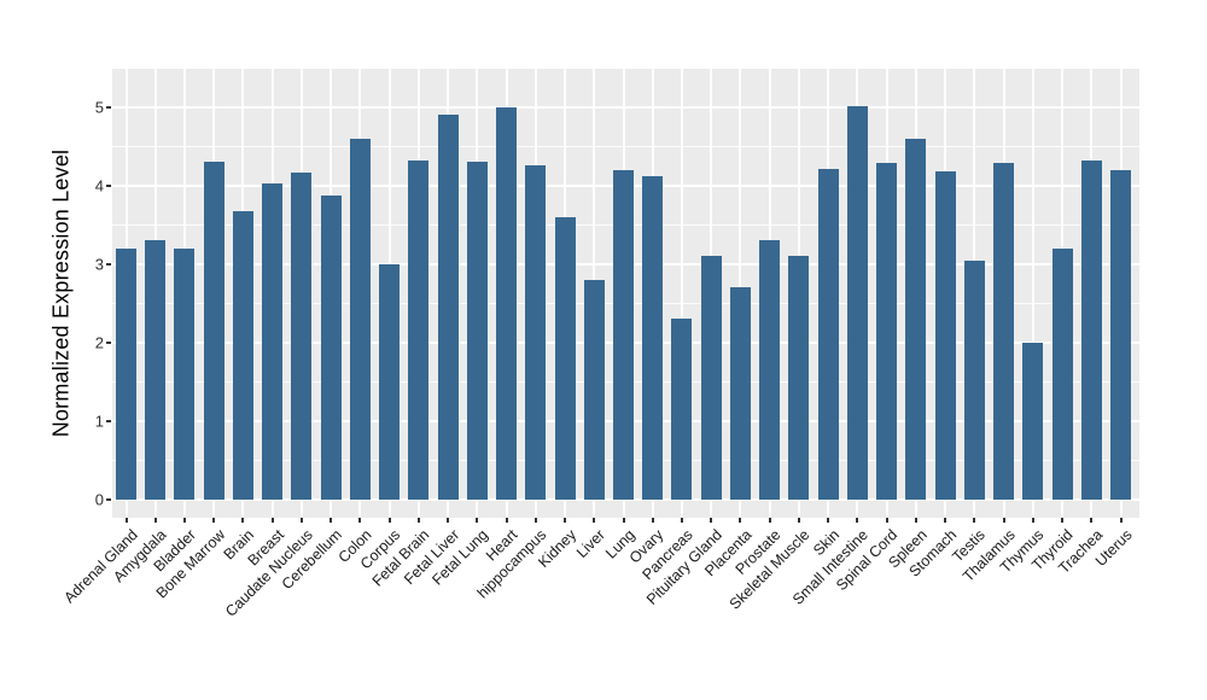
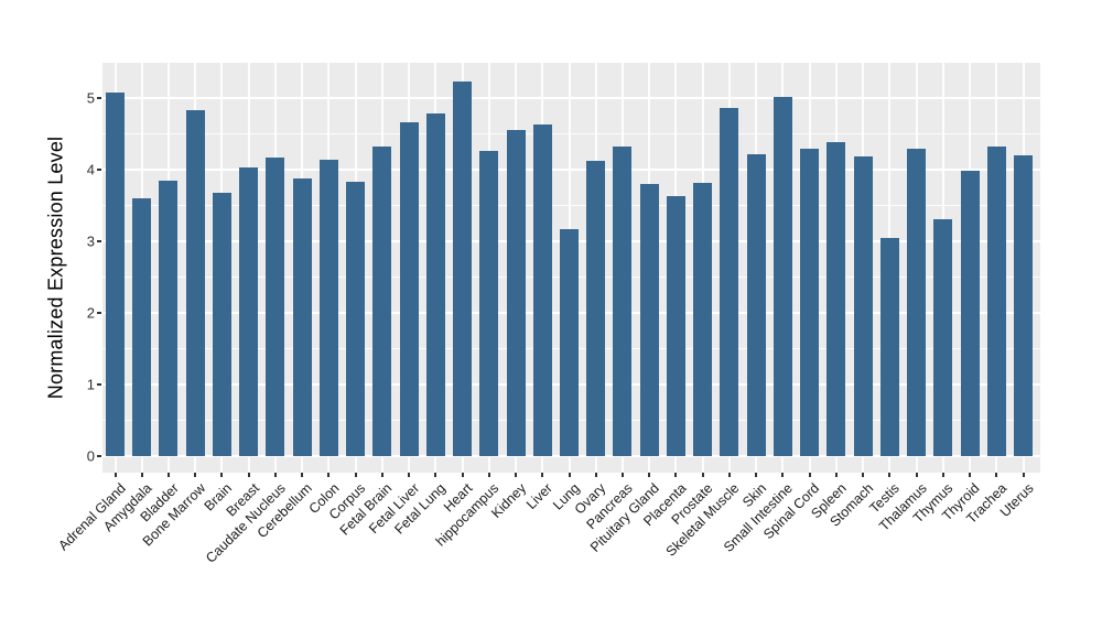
Adrenal Gland: 3.2 -> 5.1
Amygdala: 3.3 -> 3.6
Bladder: 3.2 -> 3.8
Bone Marrow: 4.3 -> 4.8
Colon: 4.6 -> 4.1
Corpus: 3.0 -> 3.8
Fetal Liver: 4.9 -> 4.7
Fetal Lung: 4.3 -> 4.8
Heart: 5.0 -> 5.2
Kidney: 3.6 -> 4.5
Liver: 2.8 -> 4.6
Lung: 4.2 -> 3.2
Pancreas: 2.3 -> 4.3
Pituitary Gland: 3.1 -> 3.8
Placenta: 2.7 -> 3.6
Prostate: 3.3 -> 3.8
Skeletal Muscle: 3.1 -> 4.8
Spleen: 4.6 -> 4.4
Thymus: 2.0 -> 3.3
Thyroid: 3.2 -> 4.0
